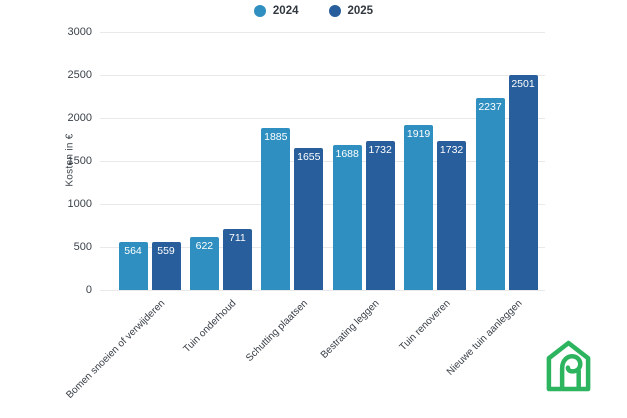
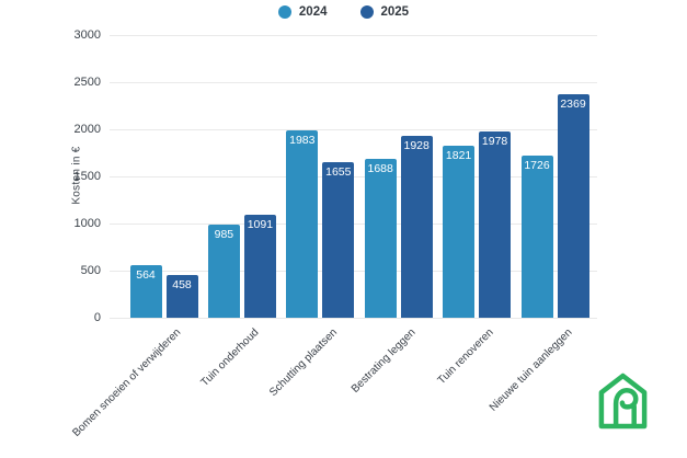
2025/Bomen snoeien of verwijderen: 559 -> 458
2024/Tuin onderhoud: 622 -> 985
2025/Tuin onderhoud: 711 -> 1091
2024/Schutting plaatsen: 1885 -> 1983
2025/Bestrating leggen: 1732 -> 1928
2024/Tuin renoveren: 1919 -> 1821
2025/Tuin renoveren: 1732 -> 1978
2024/Nieuwe tuin aanleggen: 2237 -> 1726
2025/Nieuwe tuin aanleggen: 2501 -> 2369
